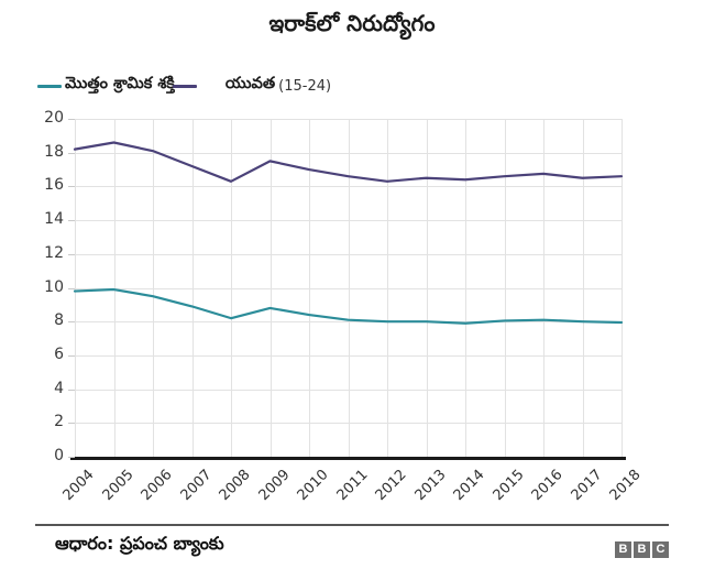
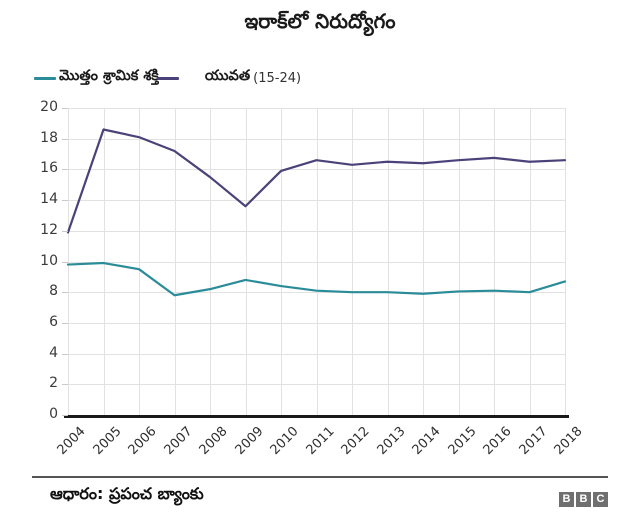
యువత (15-24)/2004: 18.2 -> 11.9
మొత్తం శ్రామిక శక్తి/2007: 8.9 -> 7.8
యువత (15-24)/2008: 16.3 -> 15.5
యువత (15-24)/2009: 17.5 -> 13.6
యువత (15-24)/2010: 17.0 -> 15.9
మొత్తం శ్రామిక శక్తి/2018: 8.0 -> 8.7
